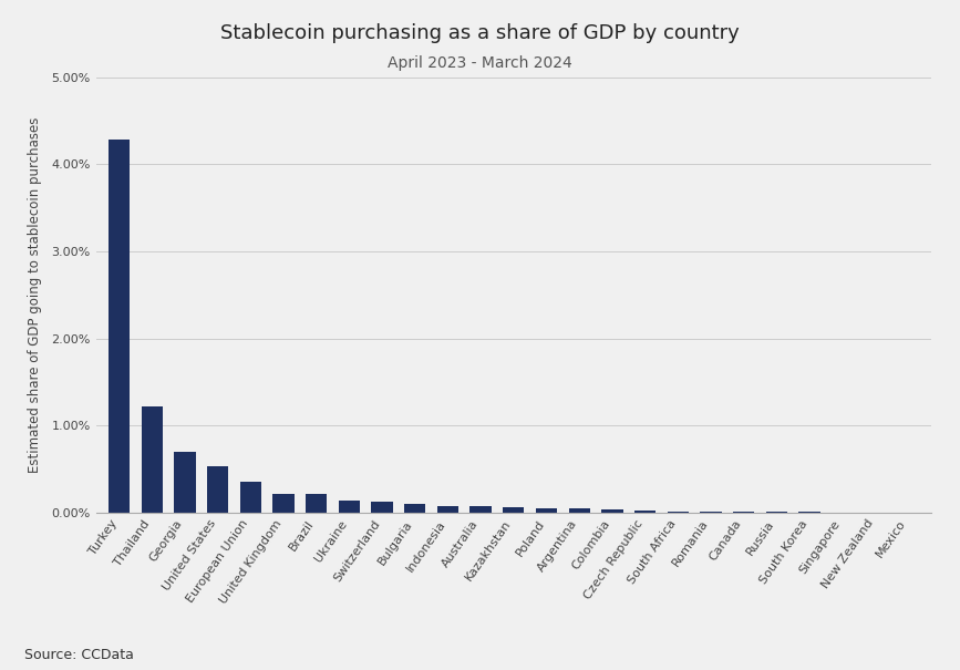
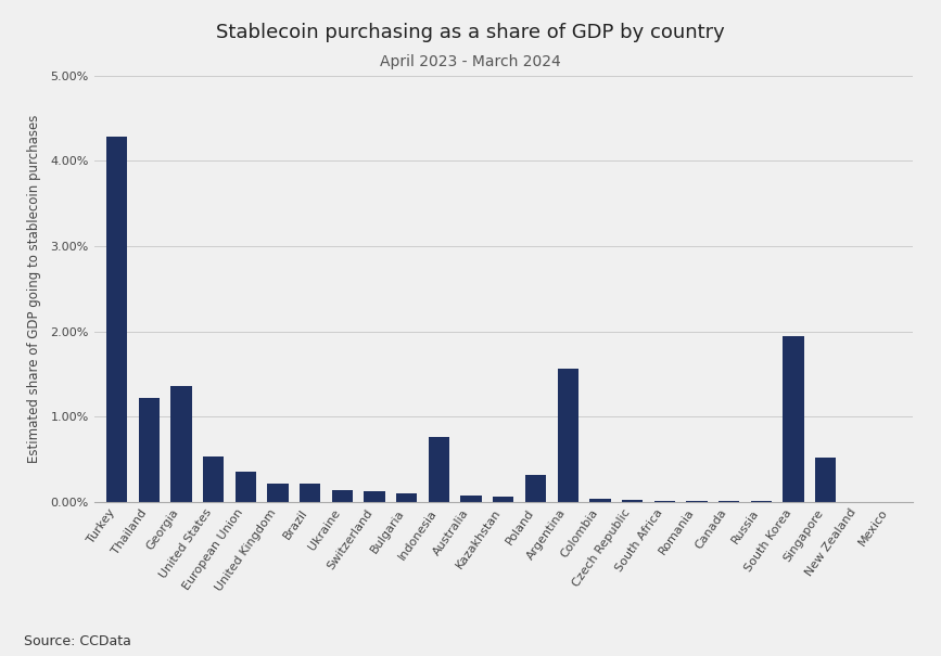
Georgia: 0.70% -> 1.36%
Indonesia: 0.08% -> 0.76%
Poland: 0.05% -> 0.32%
Argentina: 0.04% -> 1.56%
South Korea: 0.01% -> 1.94%
Singapore: 0.00% -> 0.52%
